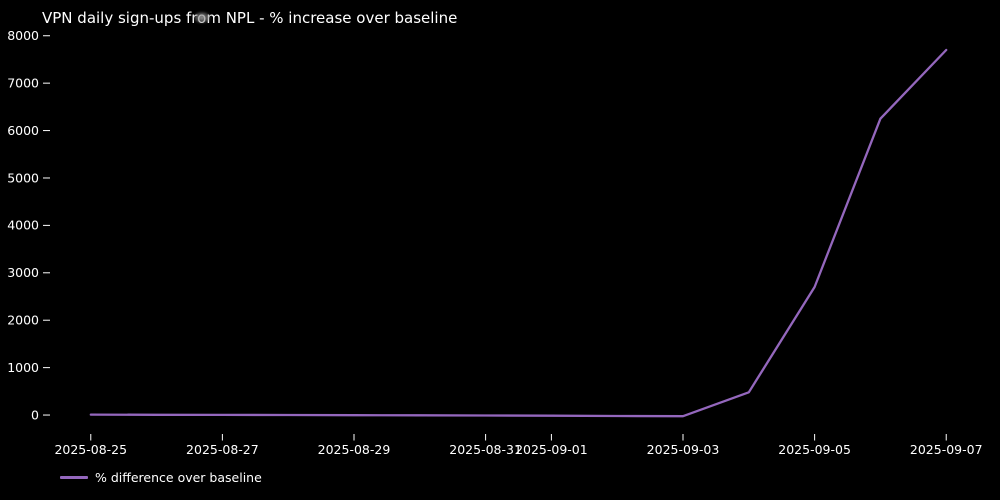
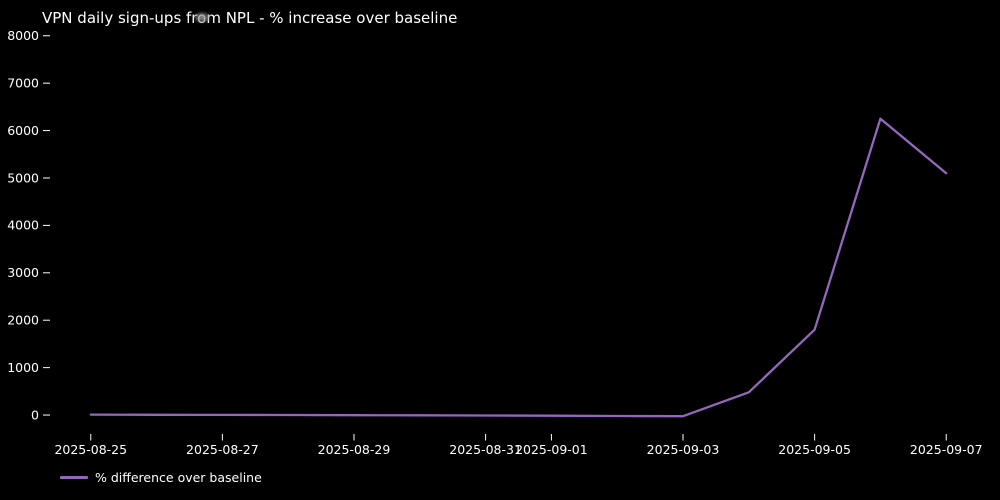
2025-09-05: 2700 -> 1800
2025-09-07: 7700 -> 5100
